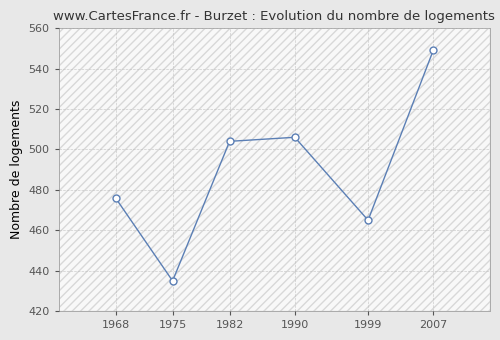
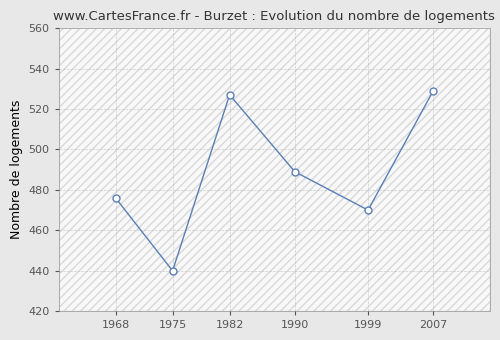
1975: 435 -> 440
1982: 504 -> 527
1990: 506 -> 489
1999: 465 -> 470
2007: 549 -> 529
